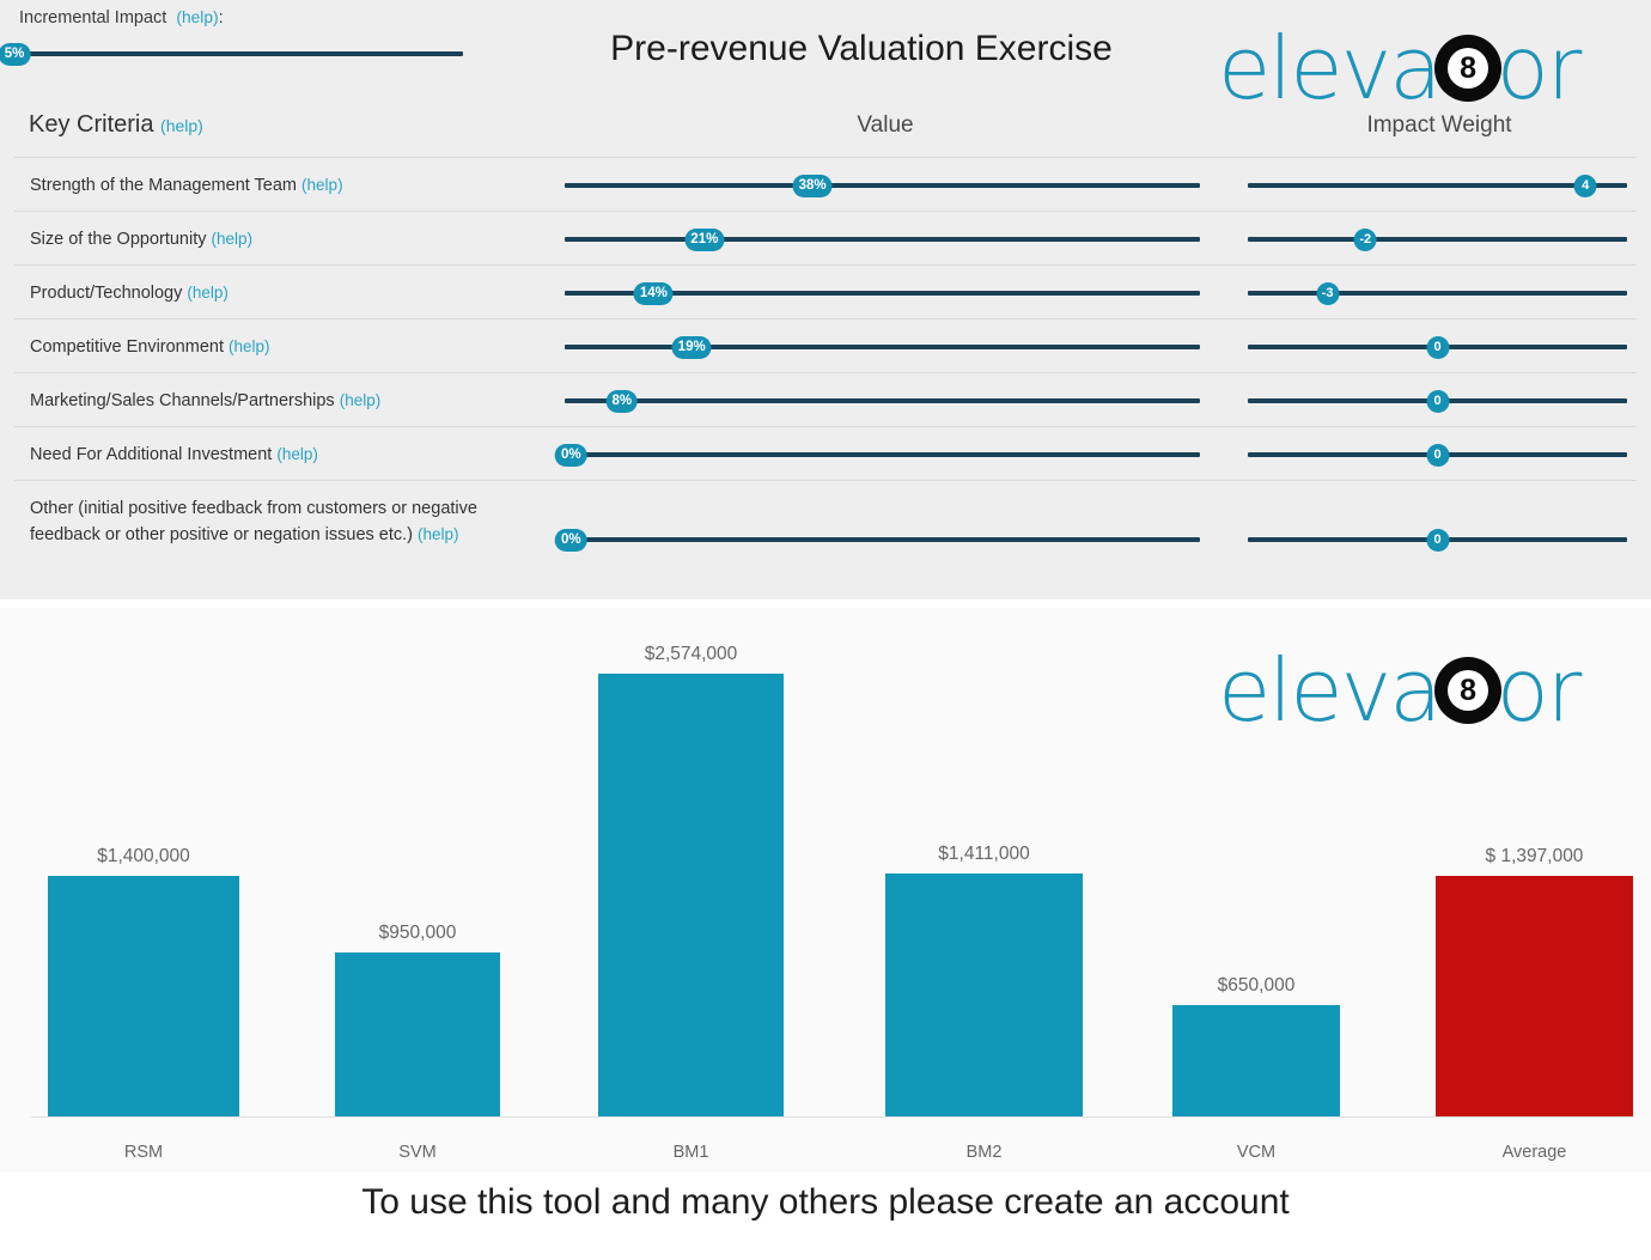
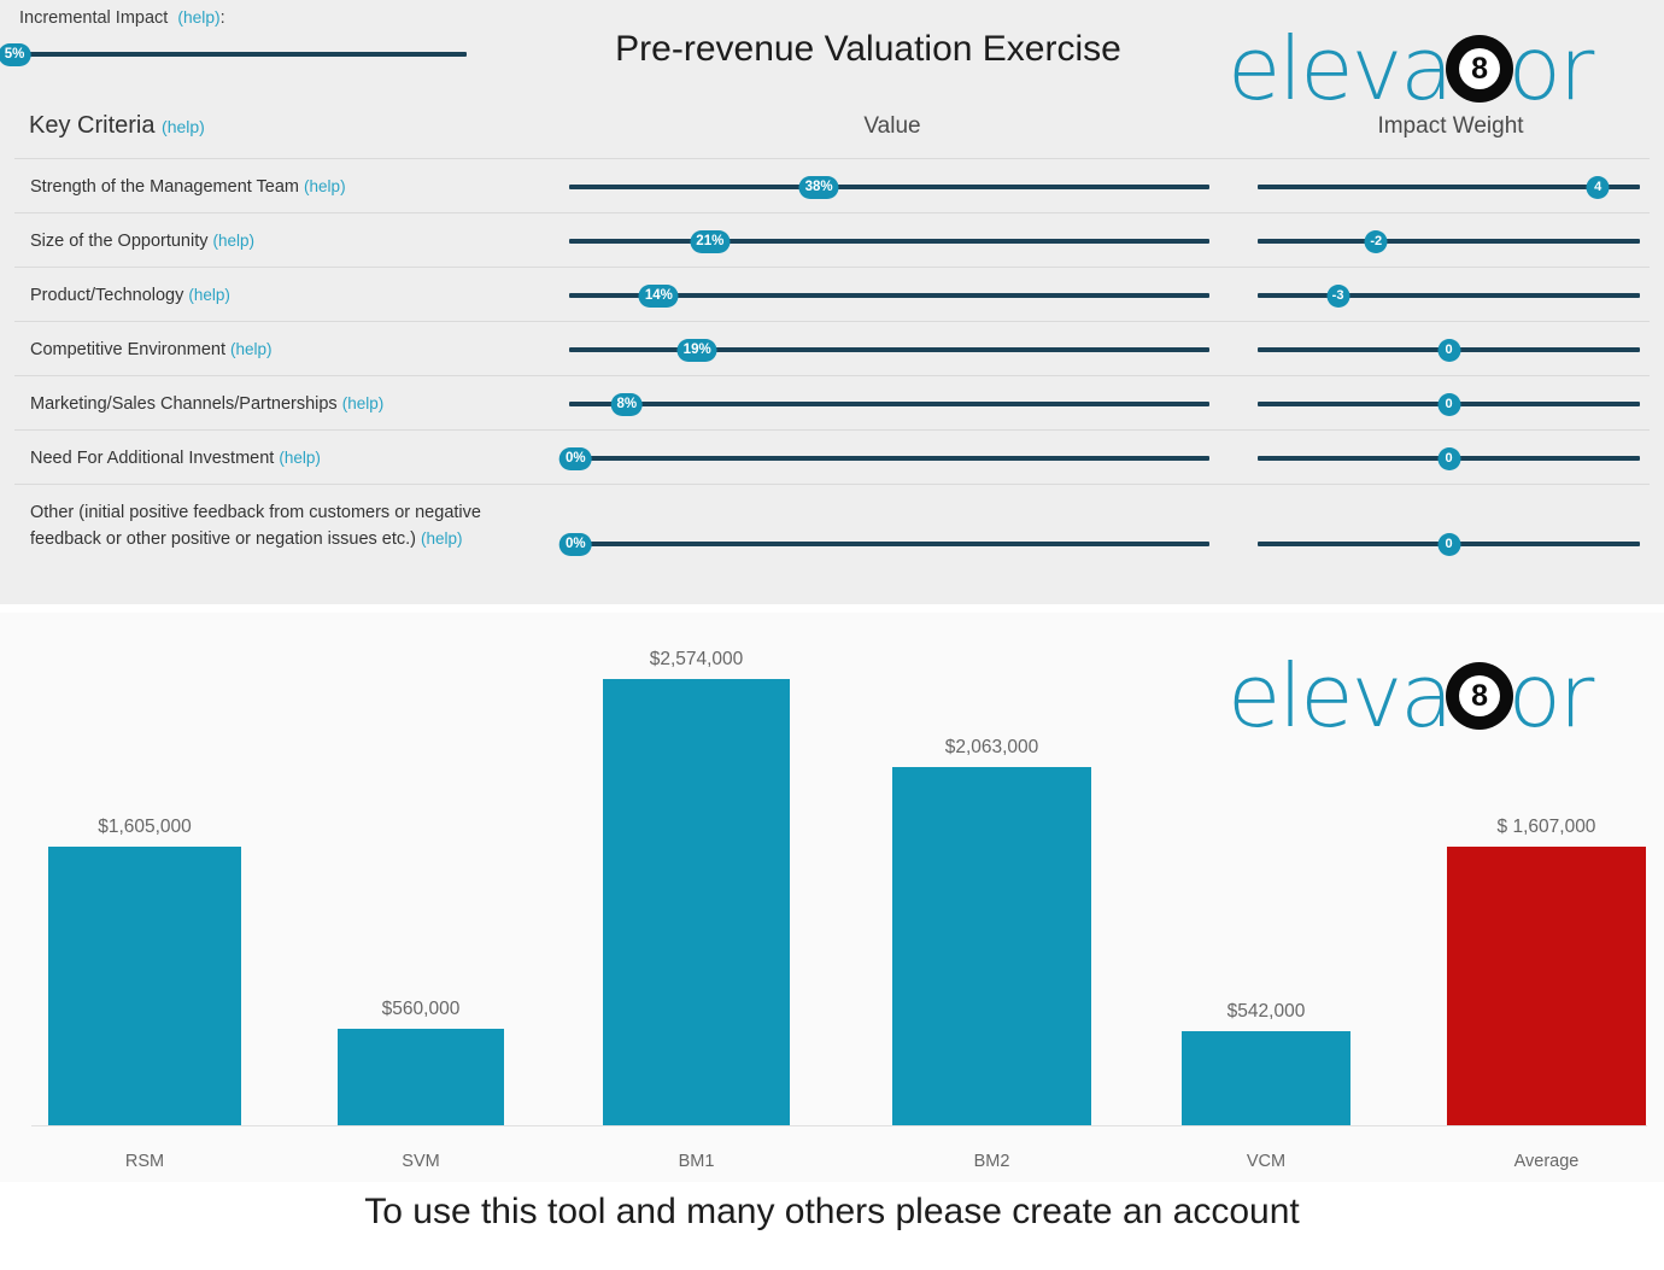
RSM: $1,400,000 -> $1,605,000
SVM: $950,000 -> $560,000
BM2: $1,411,000 -> $2,063,000
VCM: $650,000 -> $542,000
Average: 1,397,000 -> 1,607,000
